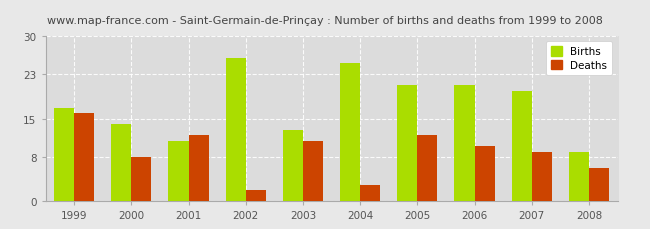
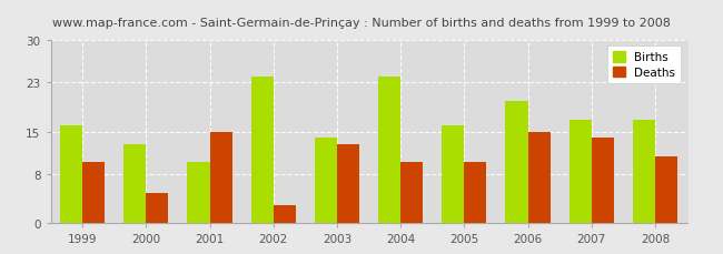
Births/1999: 17 -> 16
Deaths/1999: 16 -> 10
Births/2000: 14 -> 13
Deaths/2000: 8 -> 5
Births/2001: 11 -> 10
Deaths/2001: 12 -> 15
Births/2002: 26 -> 24
Deaths/2002: 2 -> 3
Births/2003: 13 -> 14
Deaths/2003: 11 -> 13
Births/2004: 25 -> 24
Deaths/2004: 3 -> 10
Births/2005: 21 -> 16
Deaths/2005: 12 -> 10
Births/2006: 21 -> 20
Deaths/2006: 10 -> 15
Births/2007: 20 -> 17
Deaths/2007: 9 -> 14
Births/2008: 9 -> 17
Deaths/2008: 6 -> 11
